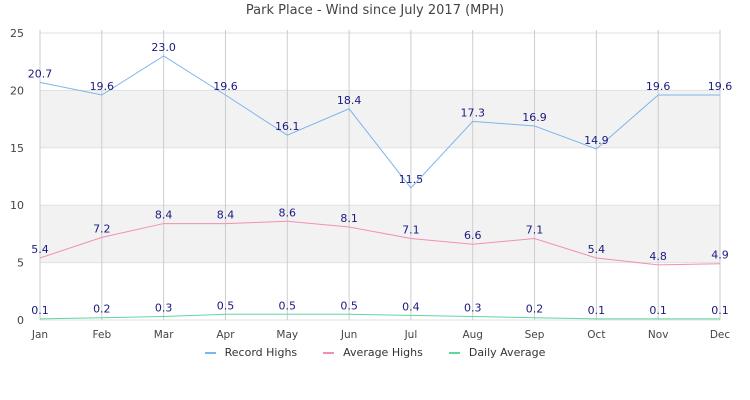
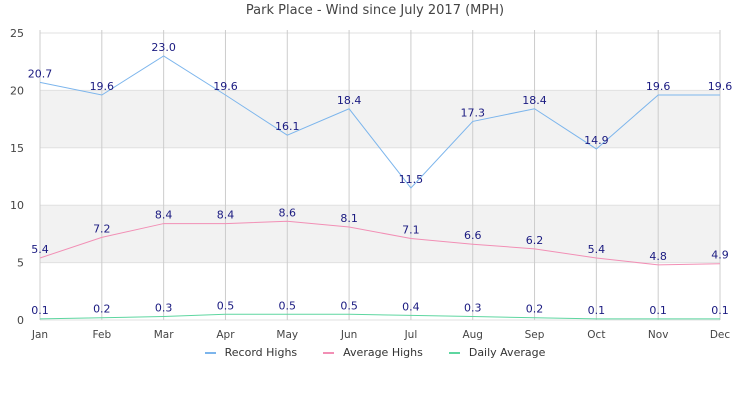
Record Highs/Sep: 16.9 -> 18.4
Average Highs/Sep: 7.1 -> 6.2
